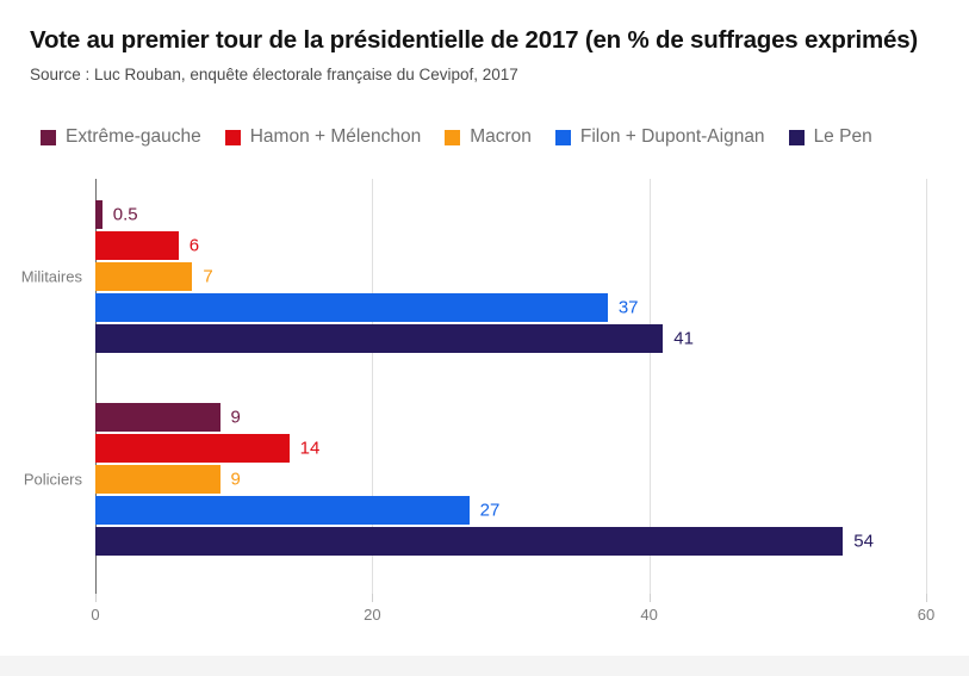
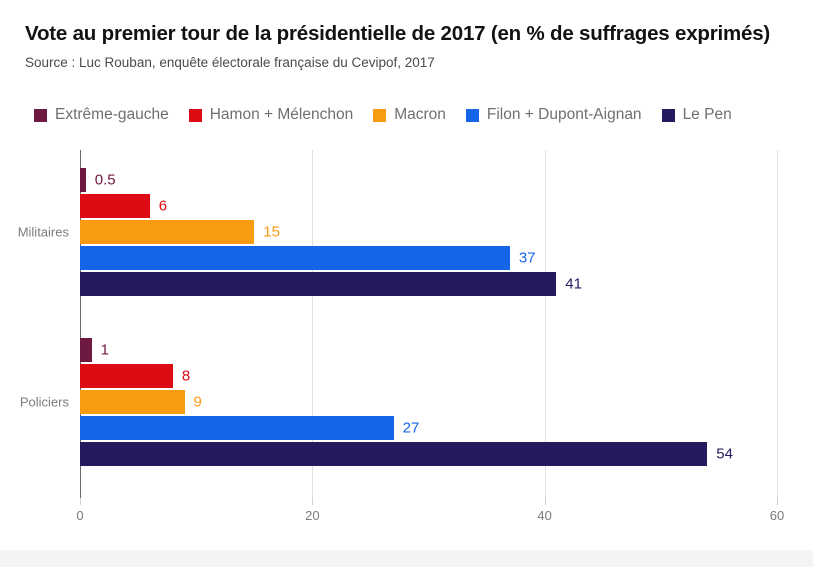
Macron/Militaires: 7 -> 15
Extrême-gauche/Policiers: 9 -> 1
Hamon + Mélenchon/Policiers: 14 -> 8
